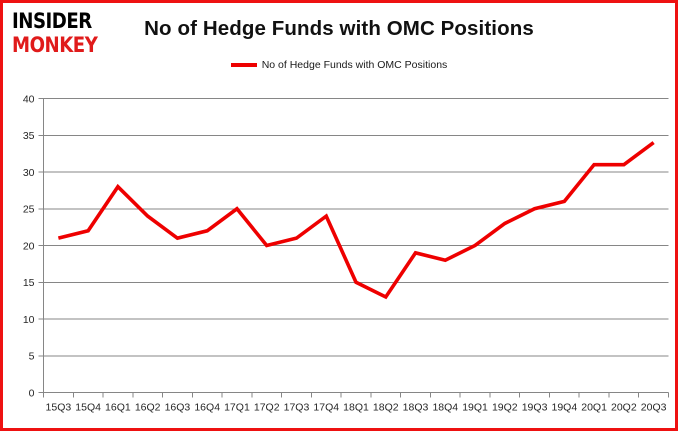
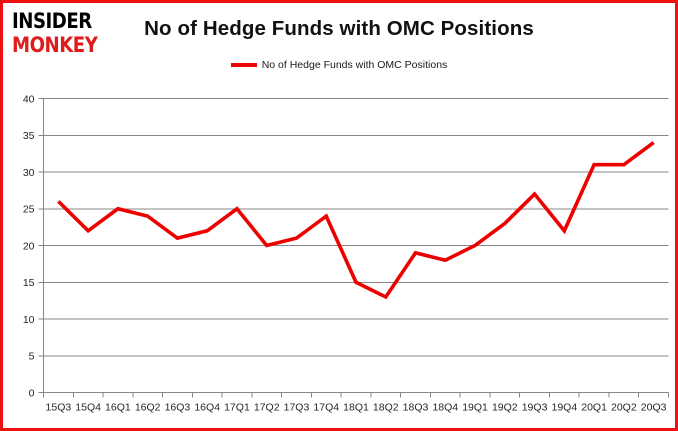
15Q3: 21 -> 26
16Q1: 28 -> 25
19Q3: 25 -> 27
19Q4: 26 -> 22
